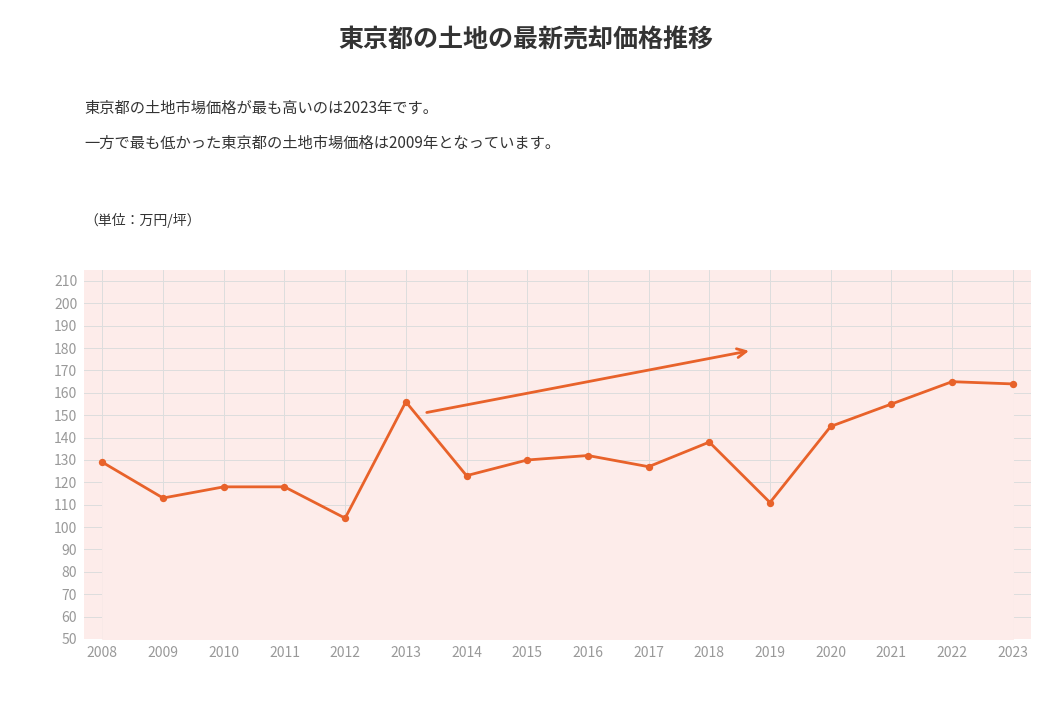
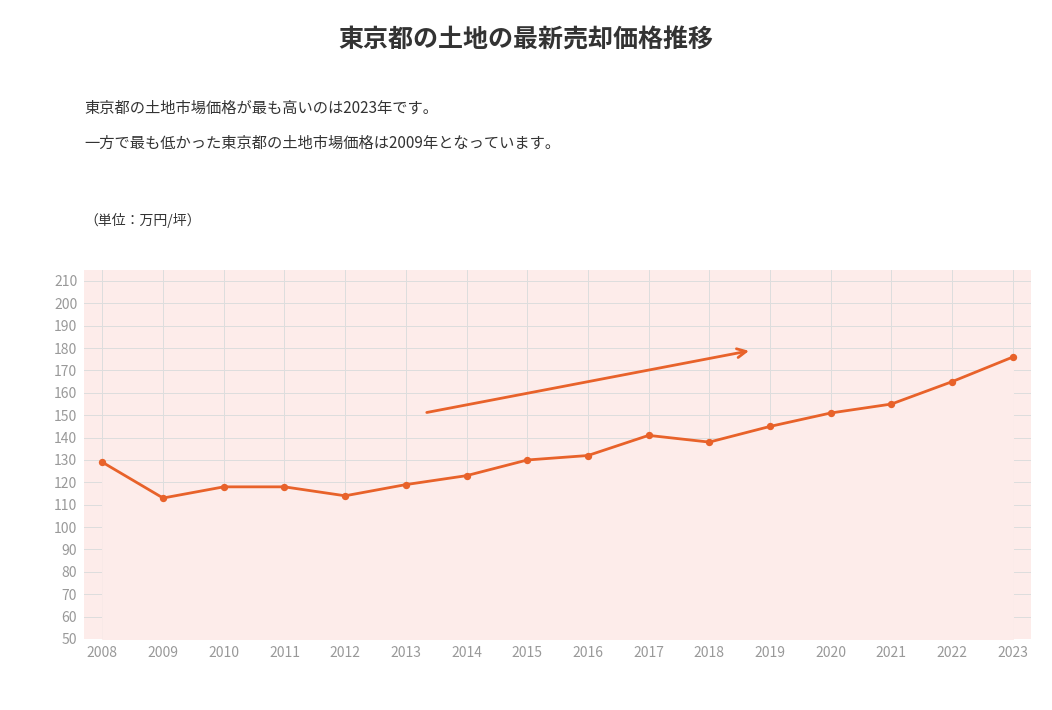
2012: 104 -> 114
2013: 156 -> 119
2017: 127 -> 141
2019: 111 -> 145
2020: 145 -> 151
2023: 164 -> 176
